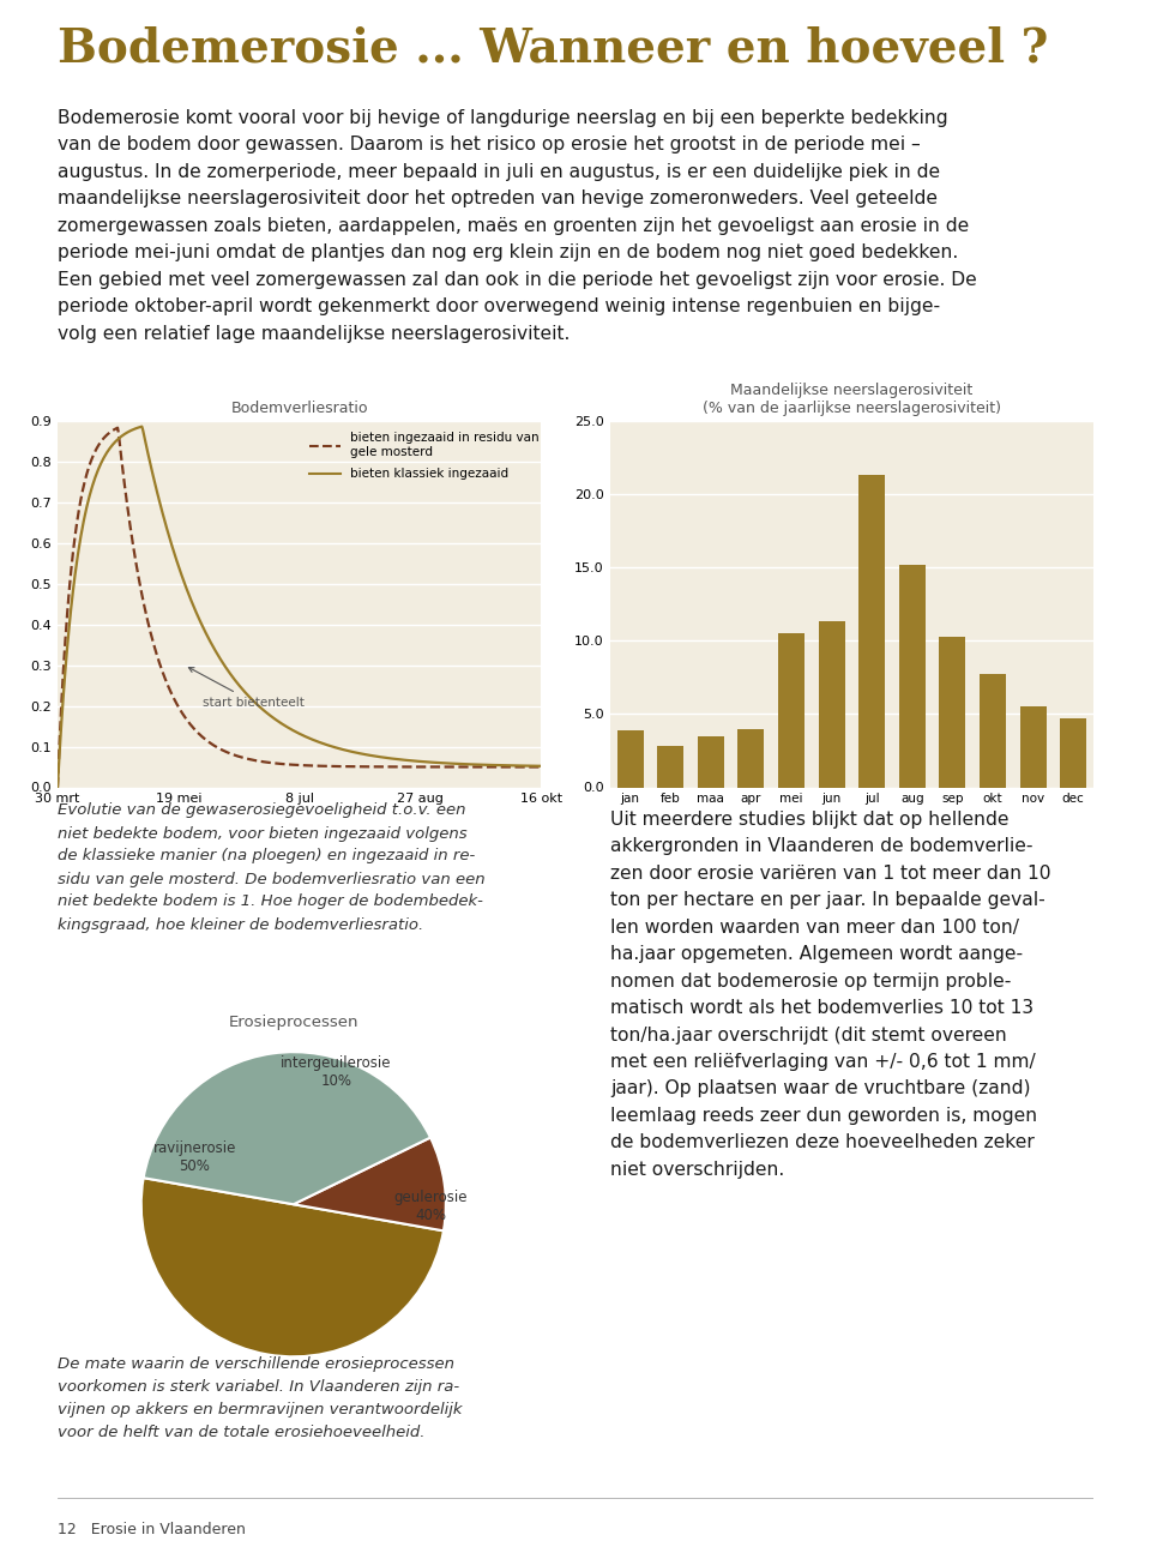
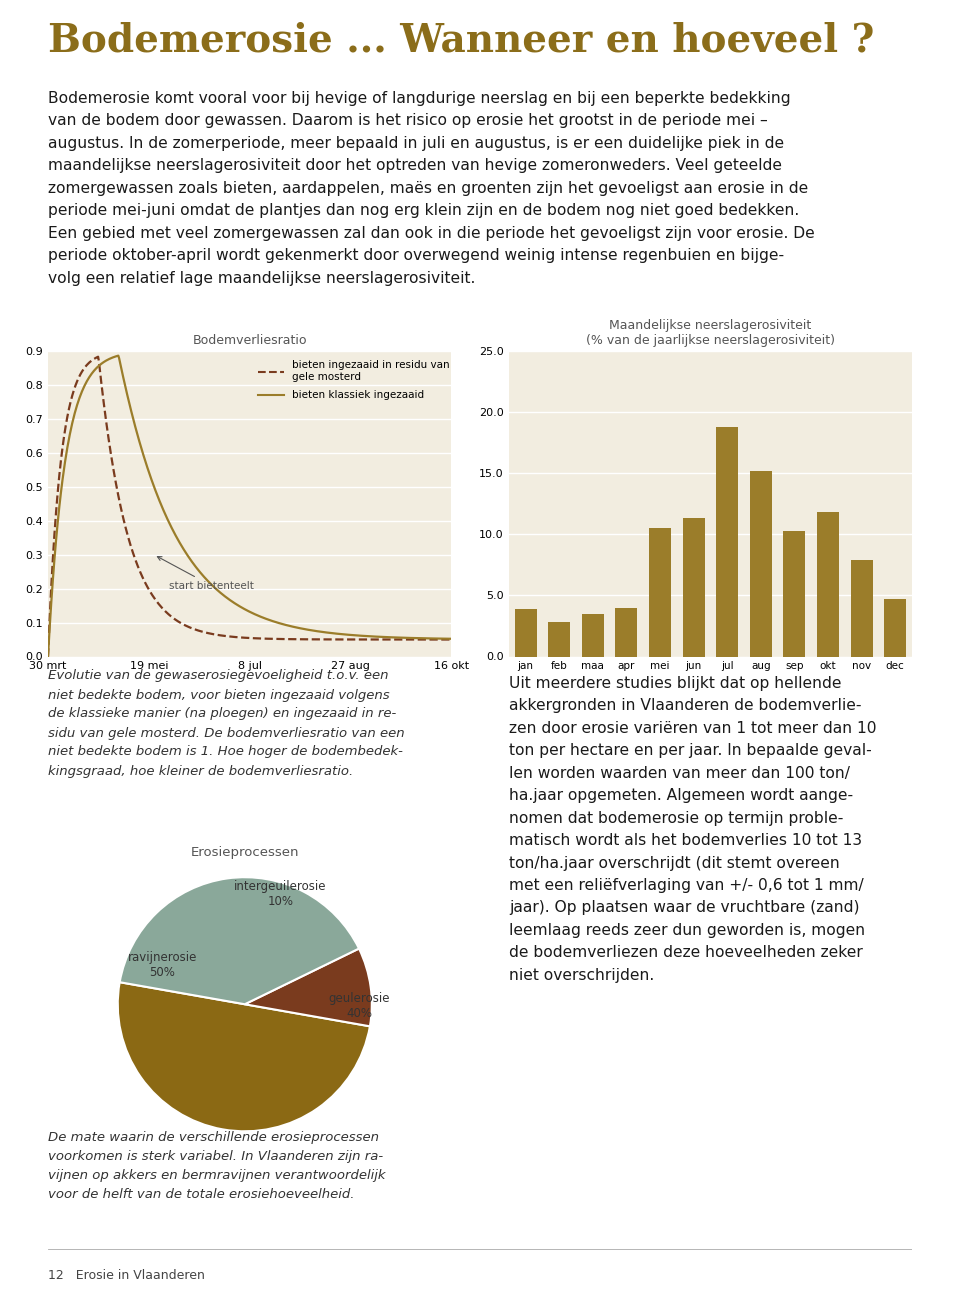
jul: 21.3 -> 18.8
okt: 7.7 -> 11.8
nov: 5.5 -> 7.9
